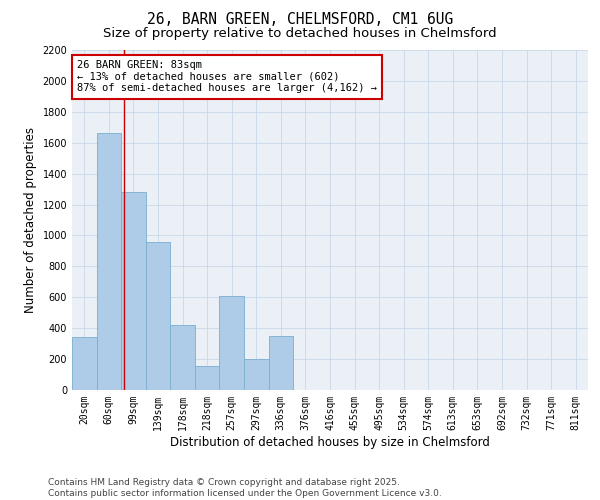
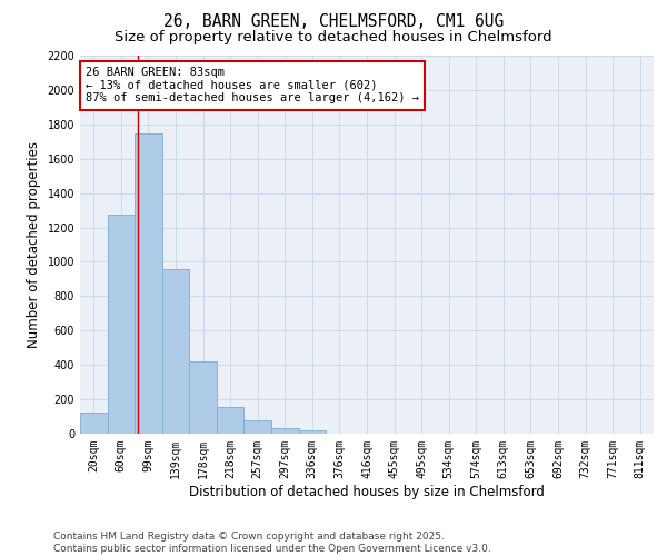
20sqm: 340 -> 120
60sqm: 1660 -> 1280
99sqm: 1280 -> 1750
257sqm: 610 -> 80
297sqm: 200 -> 40
336sqm: 350 -> 20
